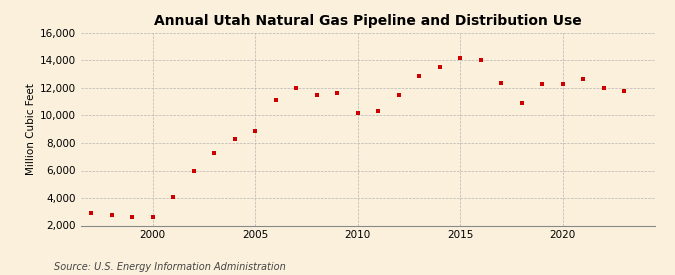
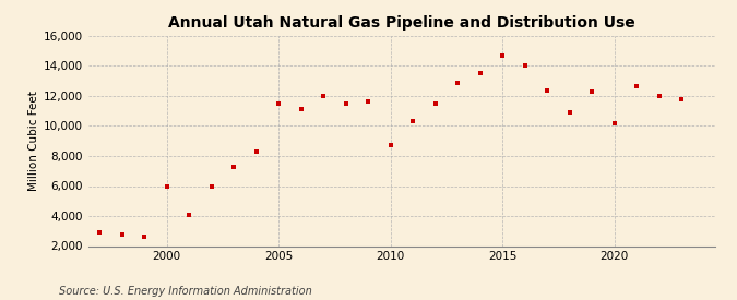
2000: 2,600 -> 6,000
2005: 8,900 -> 11,500
2010: 10,200 -> 8,700
2015: 14,200 -> 14,700
2020: 12,300 -> 10,200
